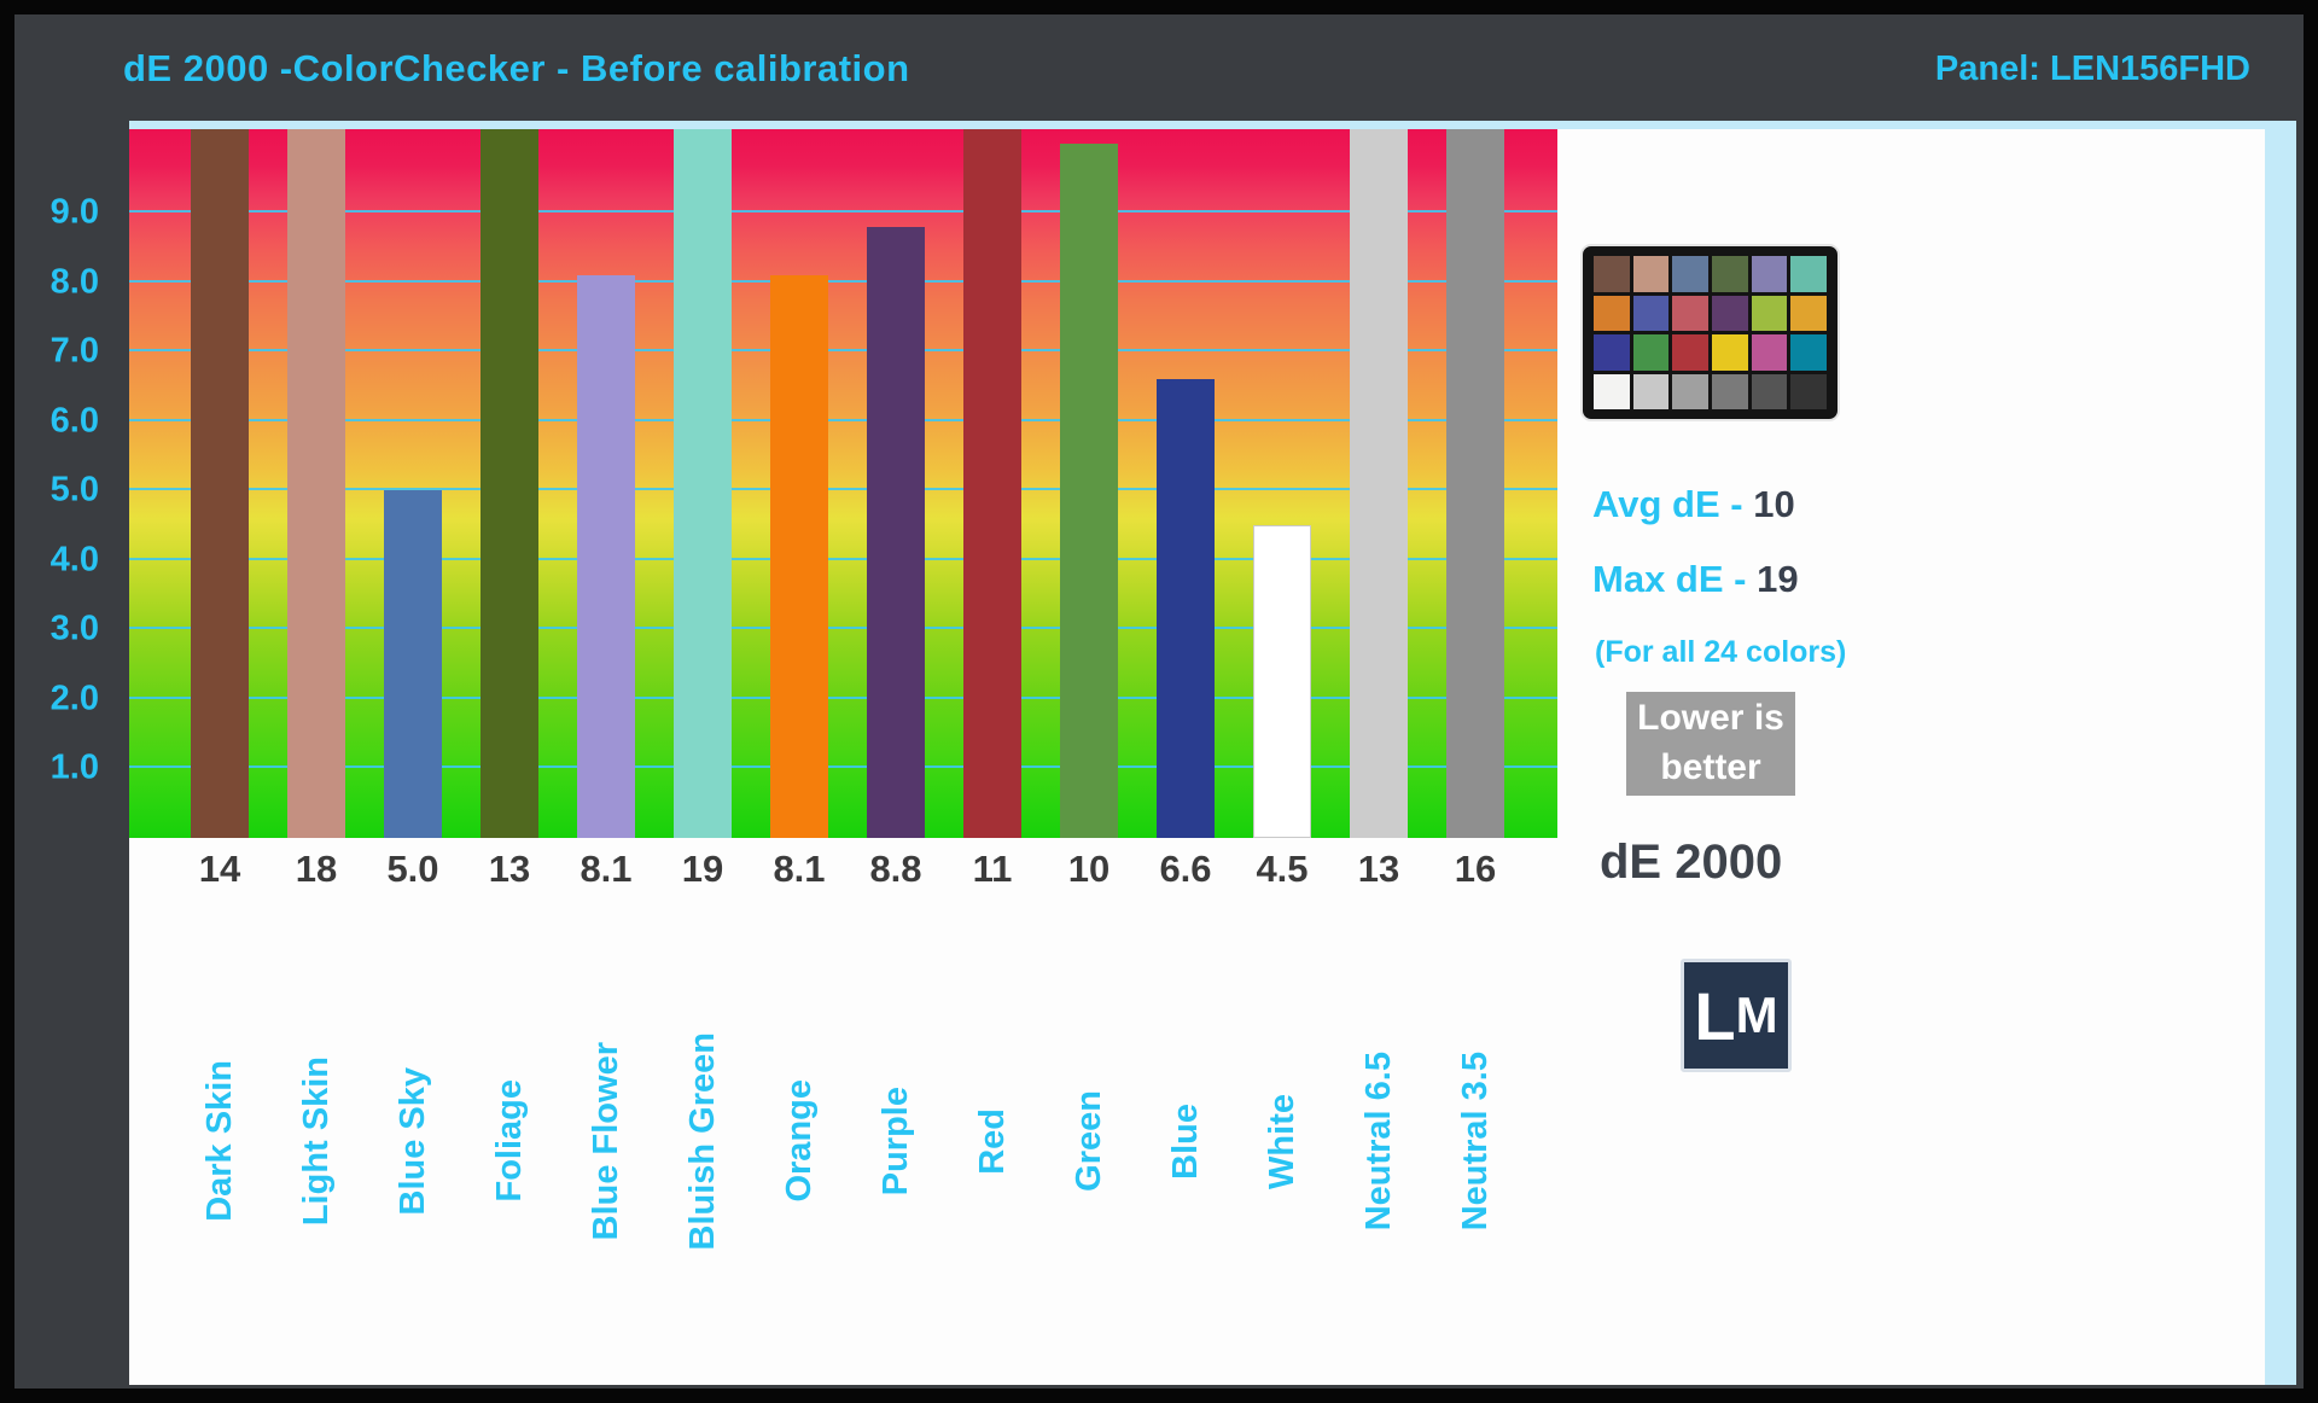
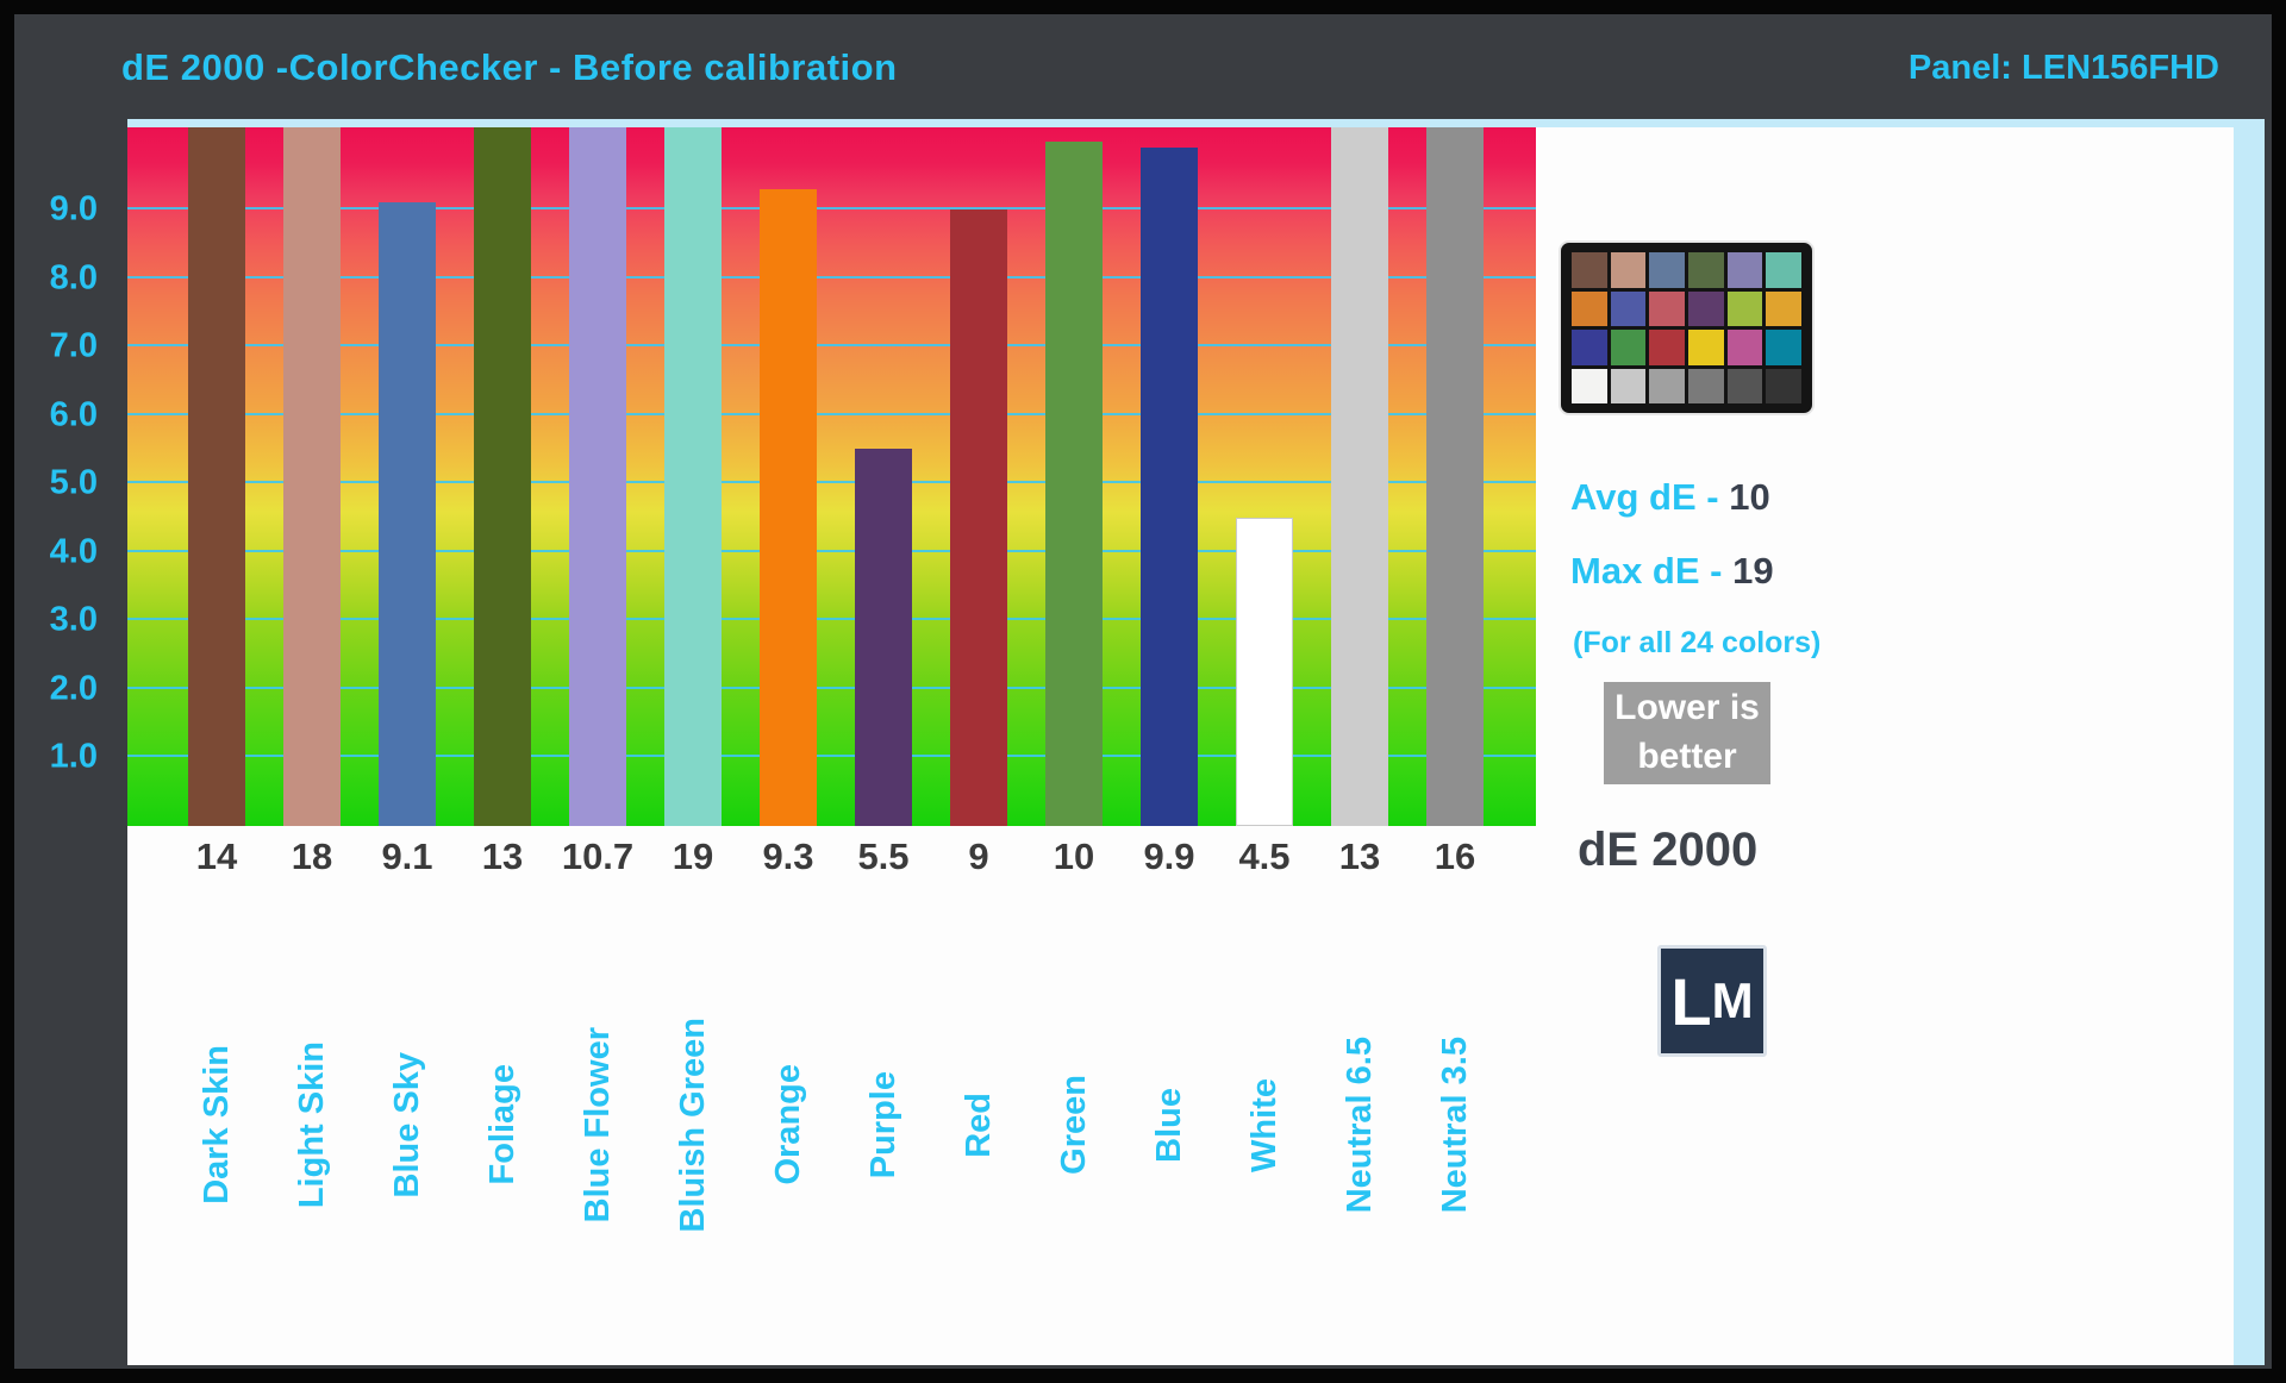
Blue Sky: 5.0 -> 9.1
Blue Flower: 8.1 -> 10.7
Orange: 8.1 -> 9.3
Purple: 8.8 -> 5.5
Red: 11 -> 9
Blue: 6.6 -> 9.9
